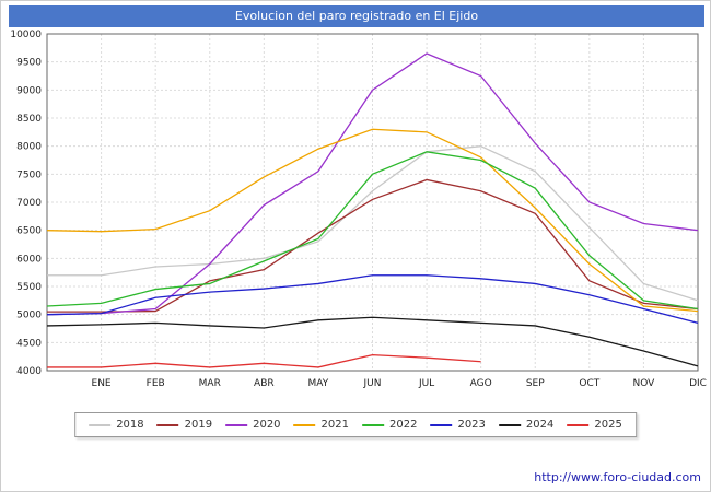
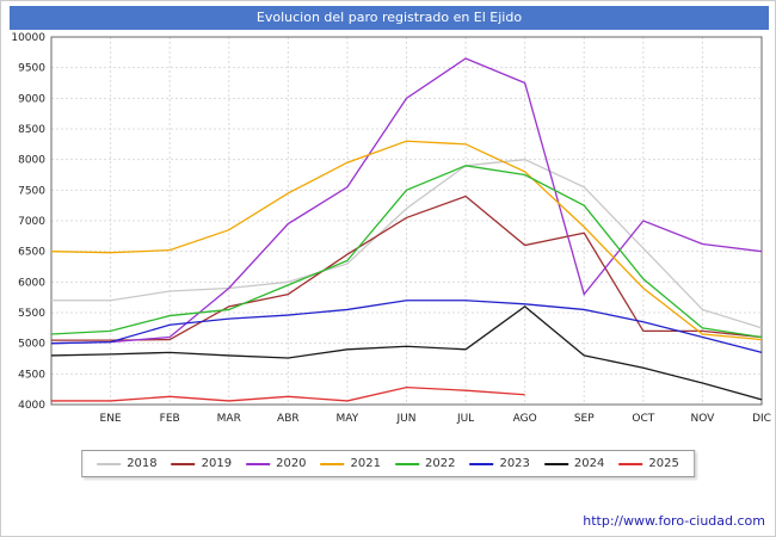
2019/AGO: 7200 -> 6600
2024/AGO: 4800 -> 5600
2020/SEP: 8000 -> 5800
2019/OCT: 5600 -> 5200
